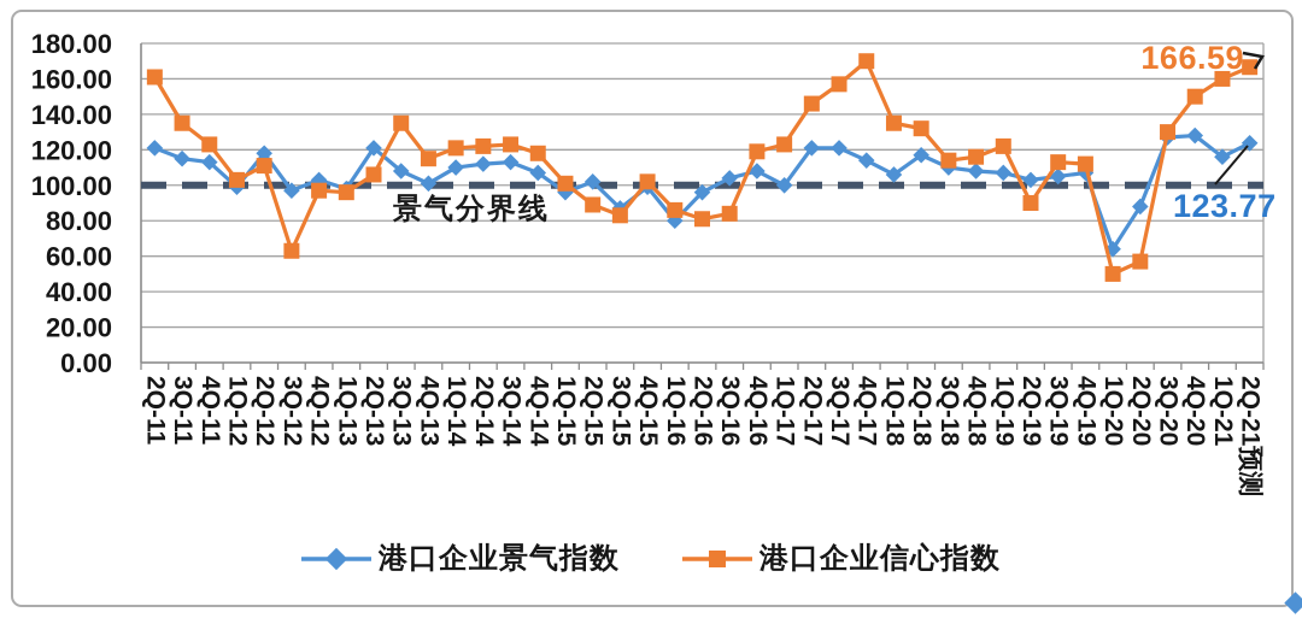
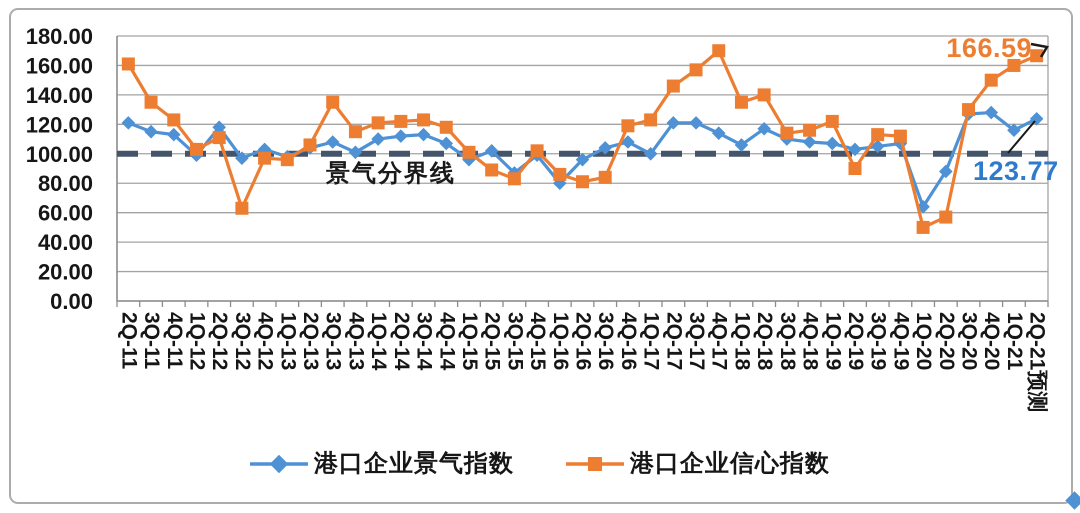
港口企业景气指数/2Q-13: 121 -> 104
港口企业信心指数/2Q-18: 132 -> 140
